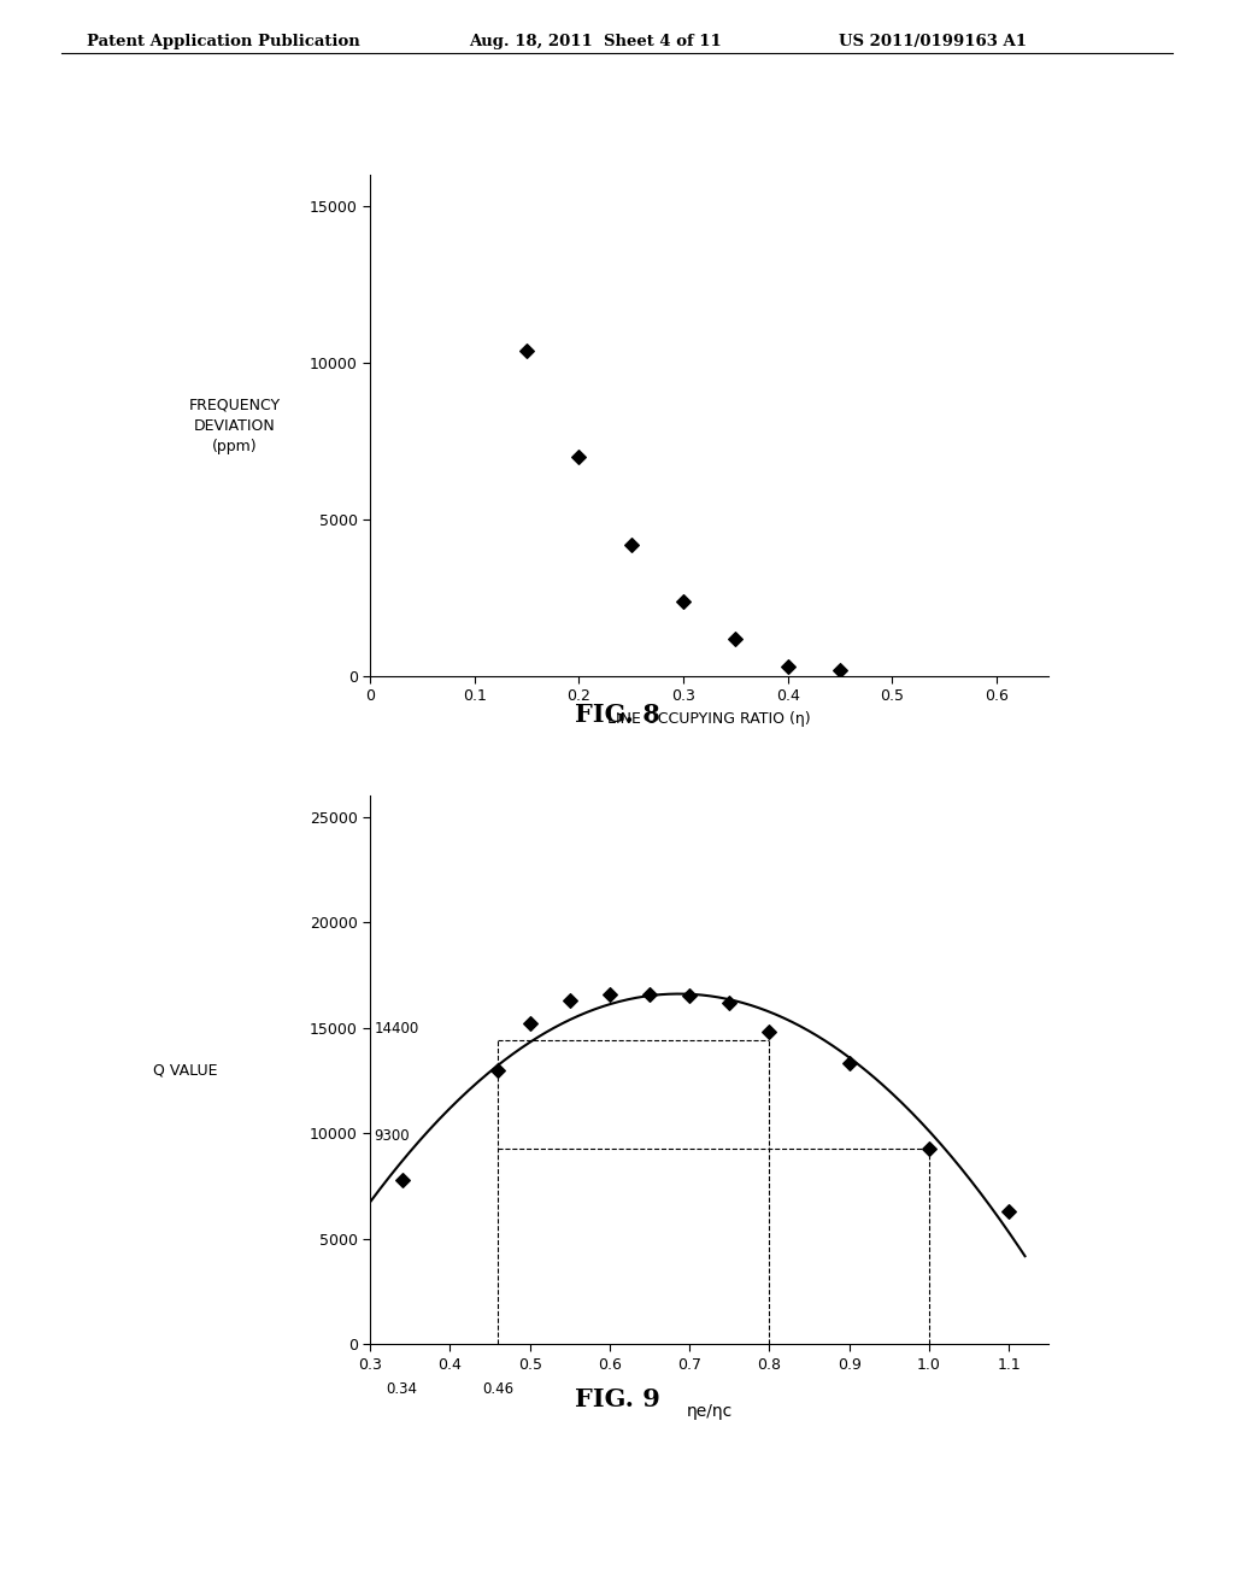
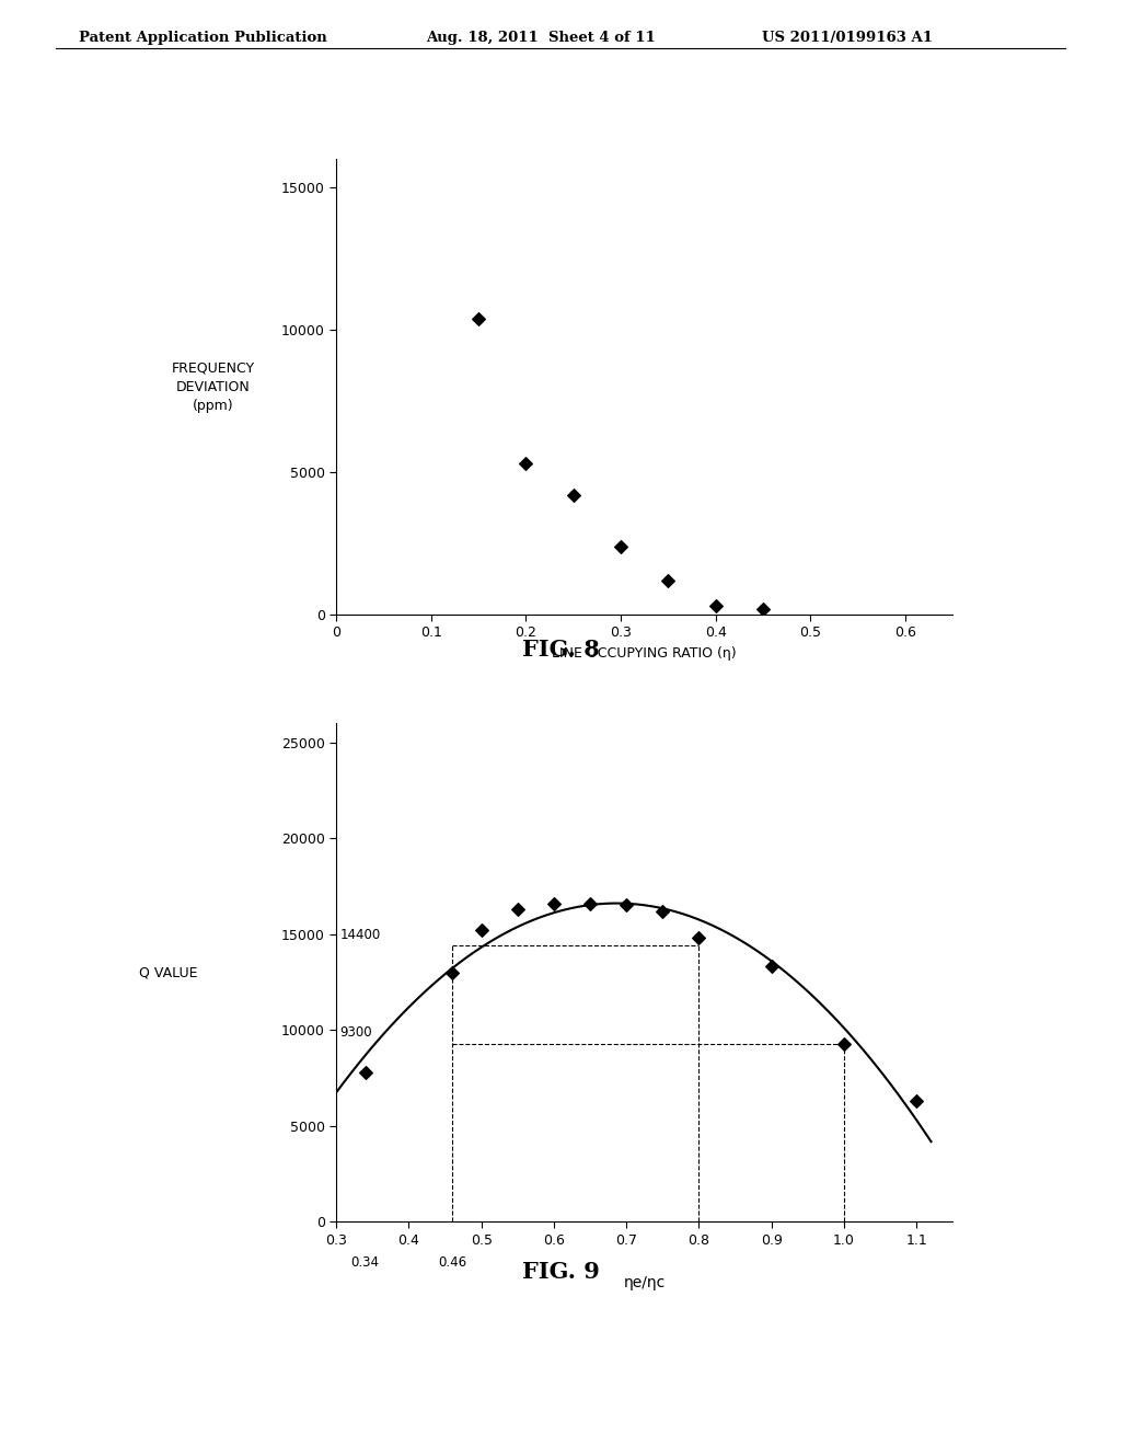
0.2: 7000 -> 5300
